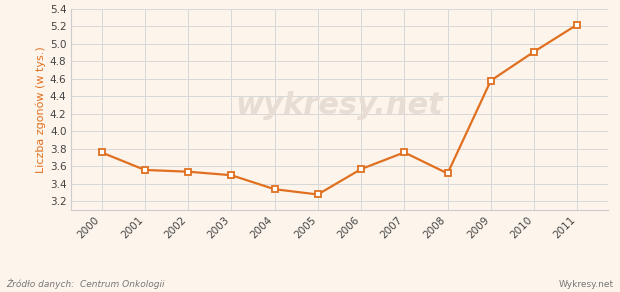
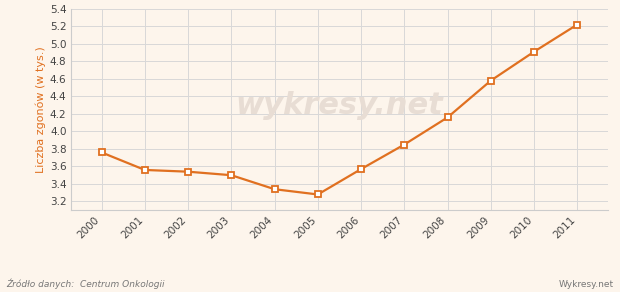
2007: 3.76 -> 3.85
2008: 3.52 -> 4.16
